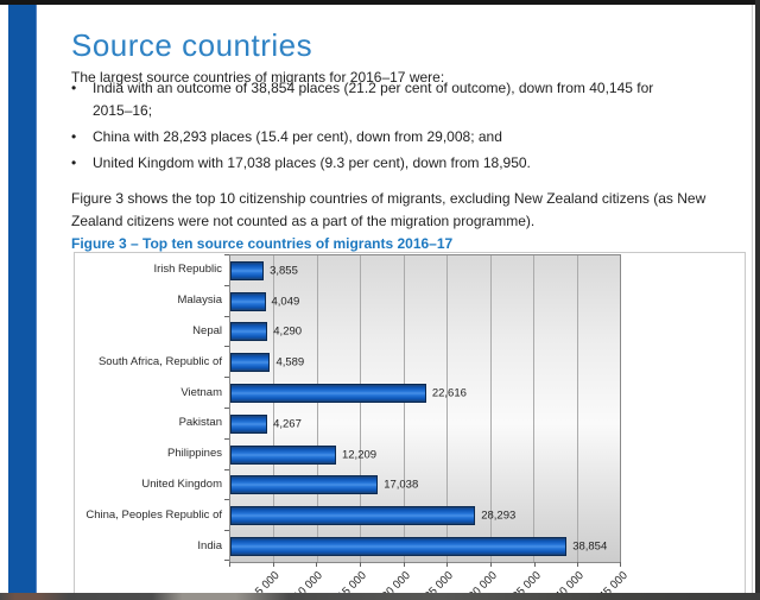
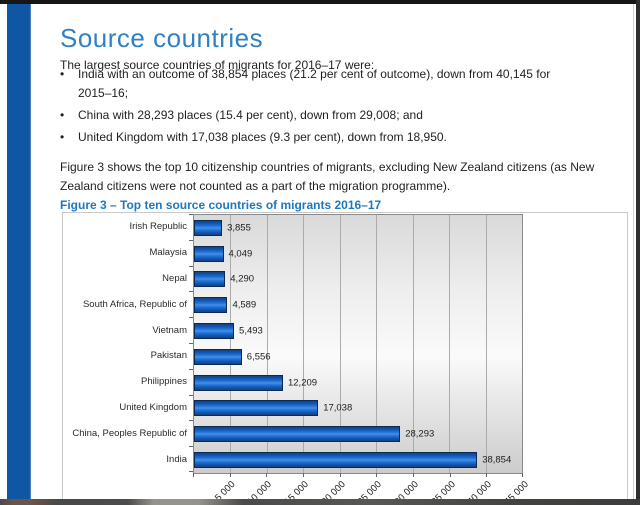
Vietnam: 22,616 -> 5,493
Pakistan: 4,267 -> 6,556
